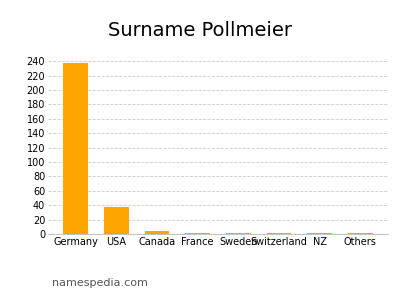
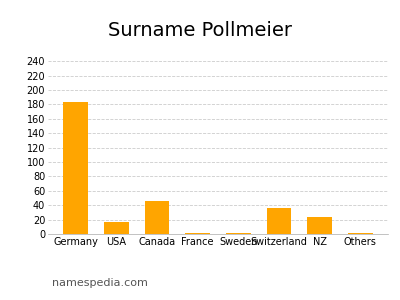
Germany: 237 -> 184
USA: 37 -> 16
Canada: 4 -> 46
Switzerland: 1 -> 36
NZ: 1 -> 24
